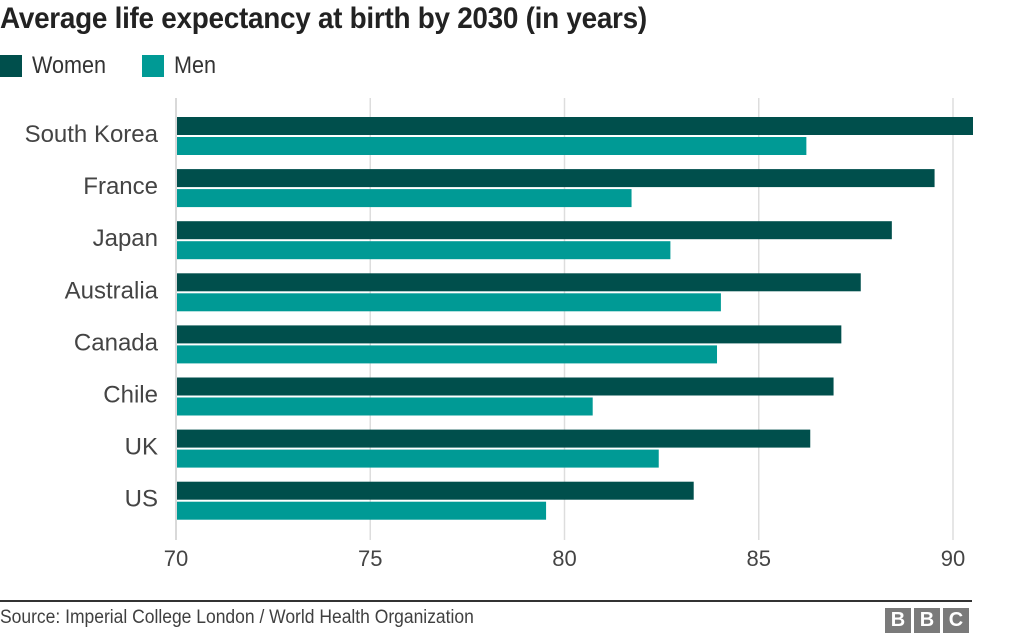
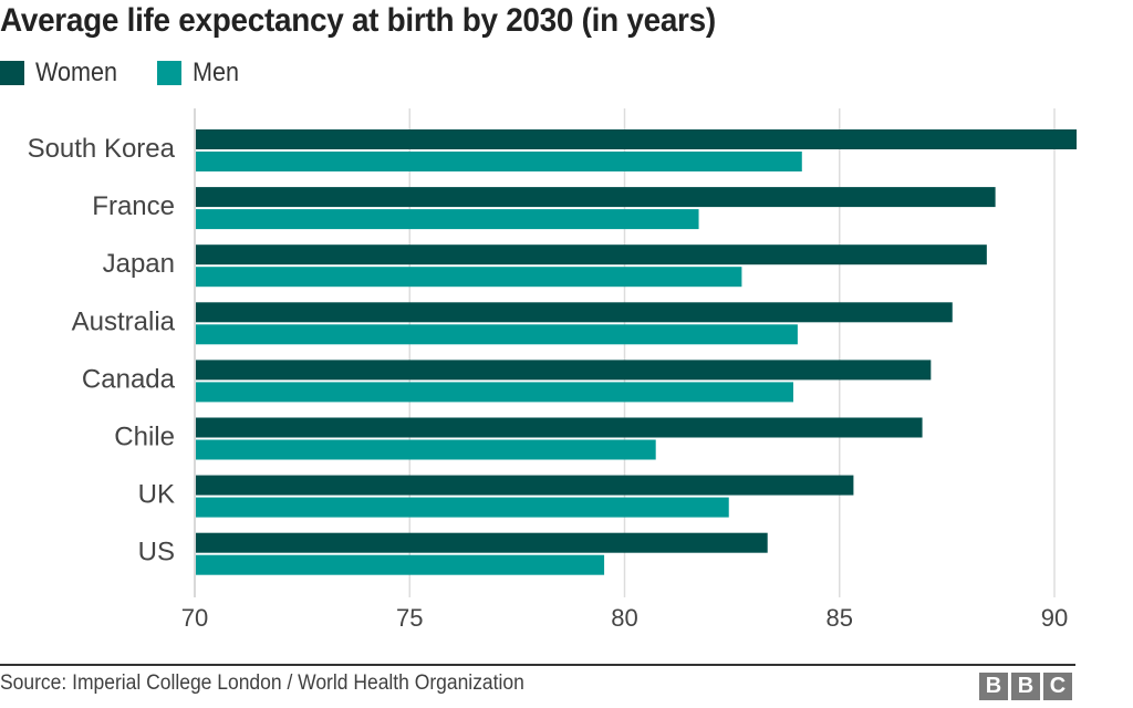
Men/South Korea: 86.2 -> 84.1
Women/France: 89.5 -> 88.6
Women/UK: 86.3 -> 85.3
